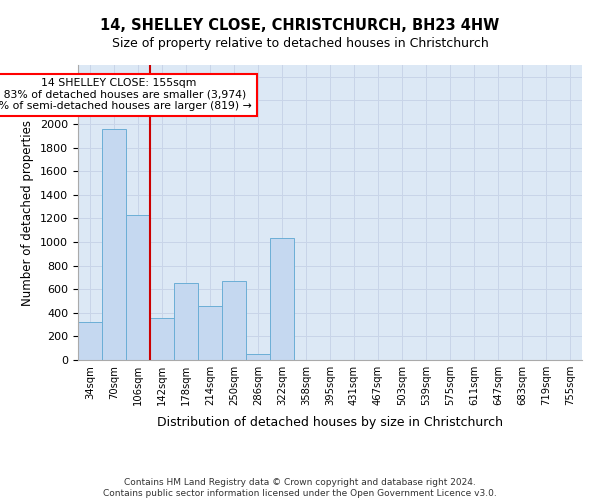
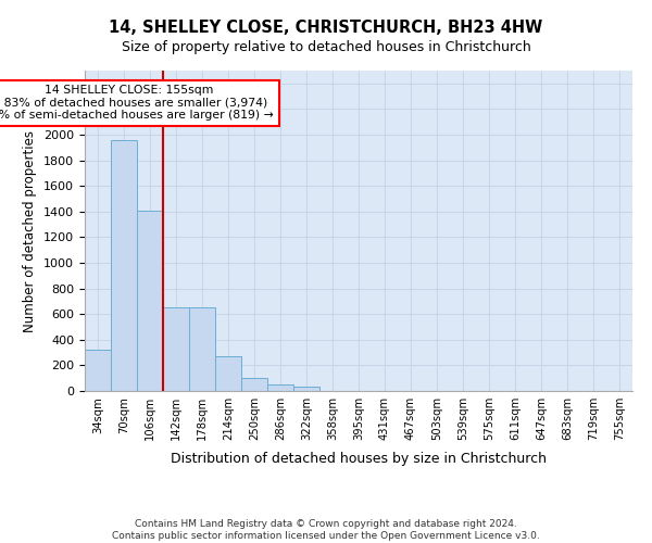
106sqm: 1230 -> 1410
142sqm: 360 -> 650
214sqm: 460 -> 280
250sqm: 670 -> 100
322sqm: 1030 -> 30
